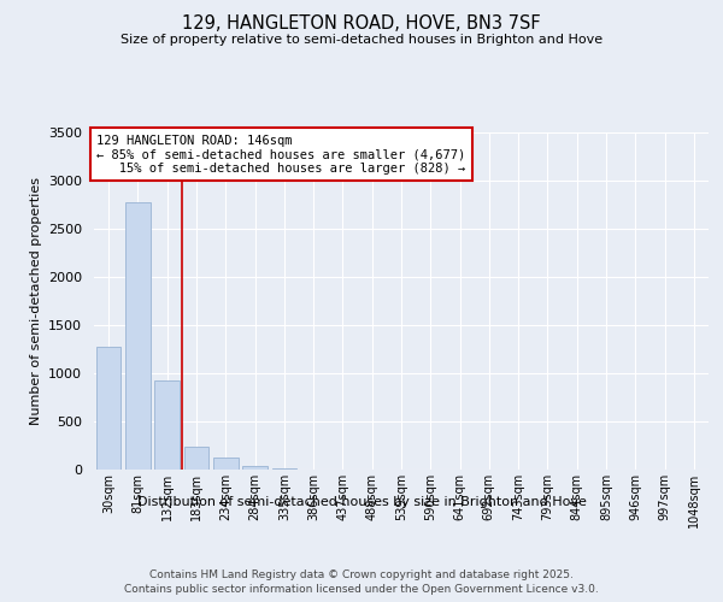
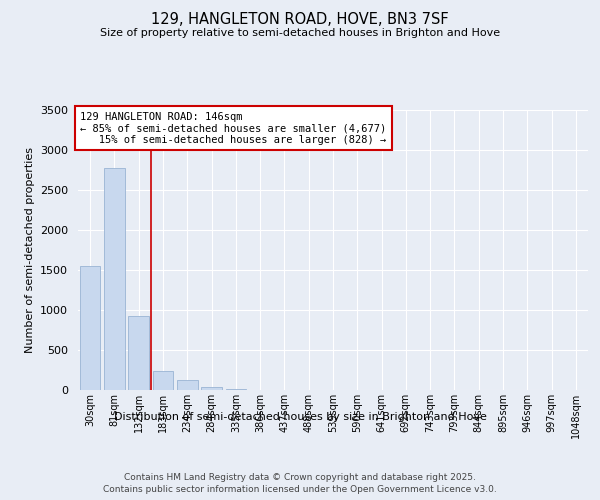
30sqm: 1280 -> 1550
